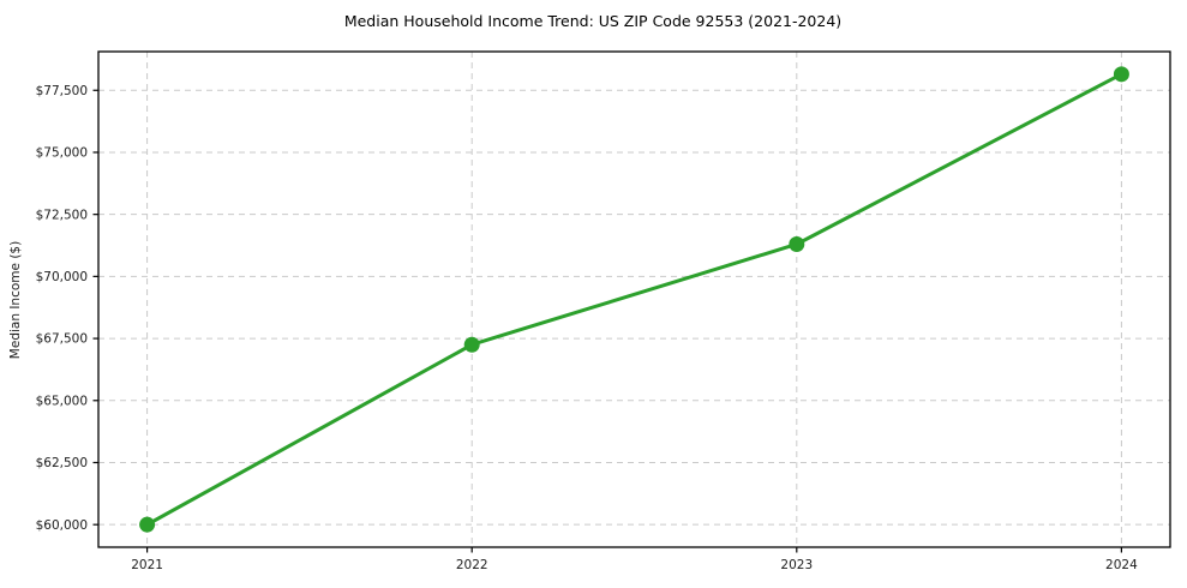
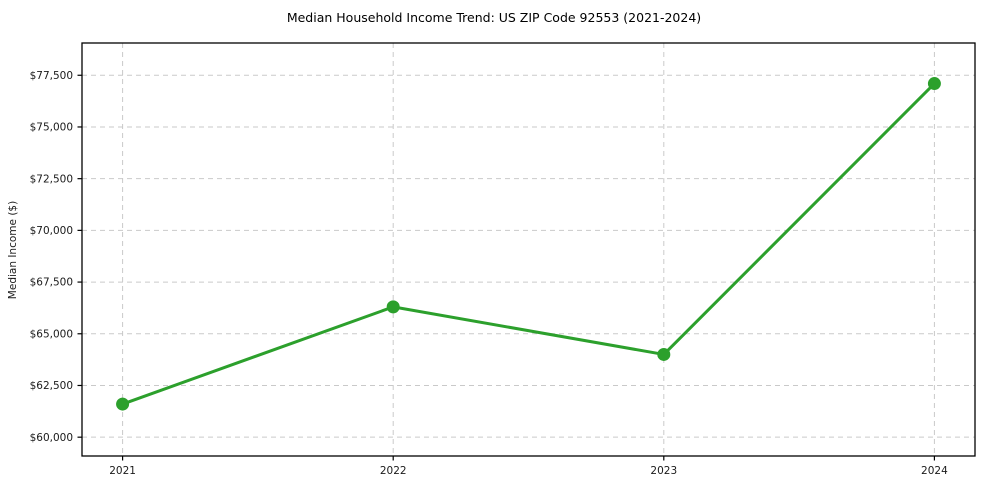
2021: $60000 -> $61600
2022: $67200 -> $66300
2023: $71300 -> $64000
2024: $78200 -> $77100
